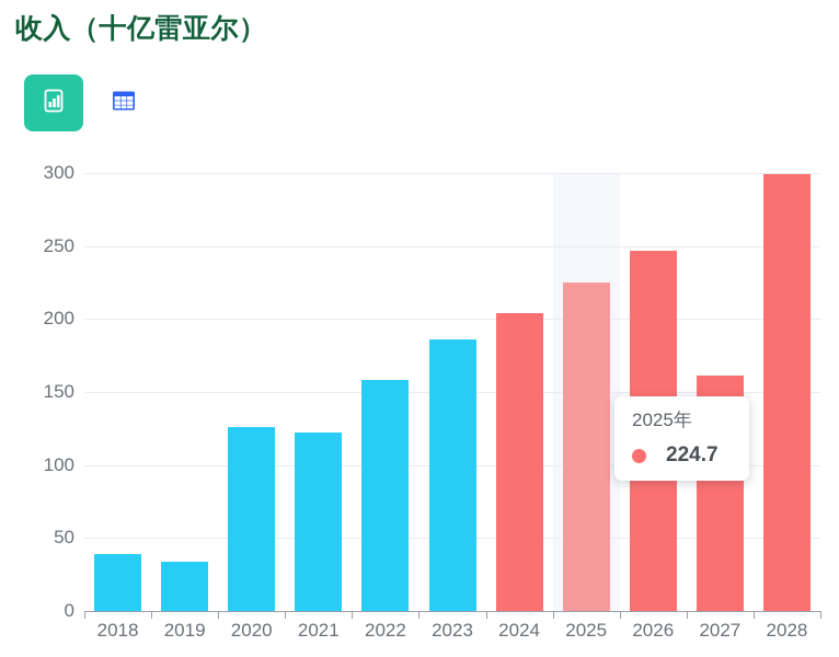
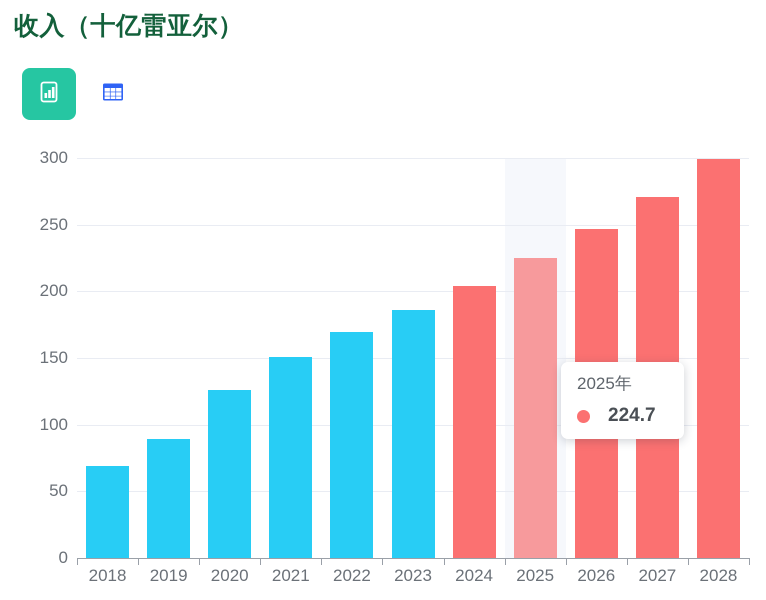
2018: 39 -> 69
2019: 34 -> 90
2021: 122 -> 151
2022: 158 -> 170
2027: 161 -> 271
